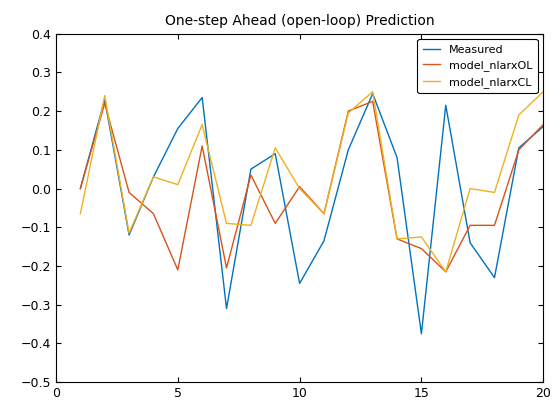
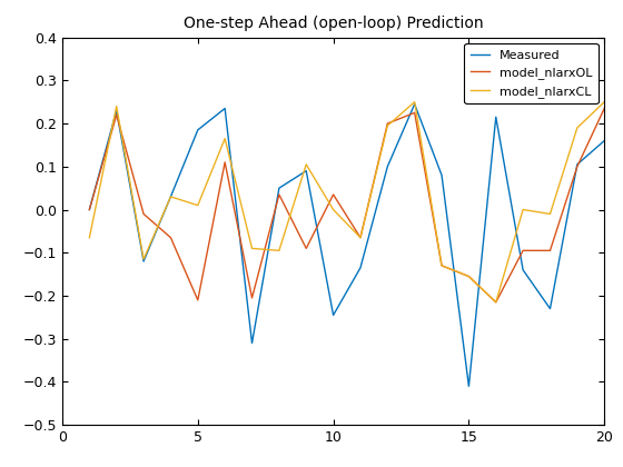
Measured/5: 0.155 -> 0.185
model_nlarxOL/10: 0.005 -> 0.035
Measured/15: -0.375 -> -0.410
model_nlarxCL/15: -0.125 -> -0.155
model_nlarxOL/20: 0.165 -> 0.235
